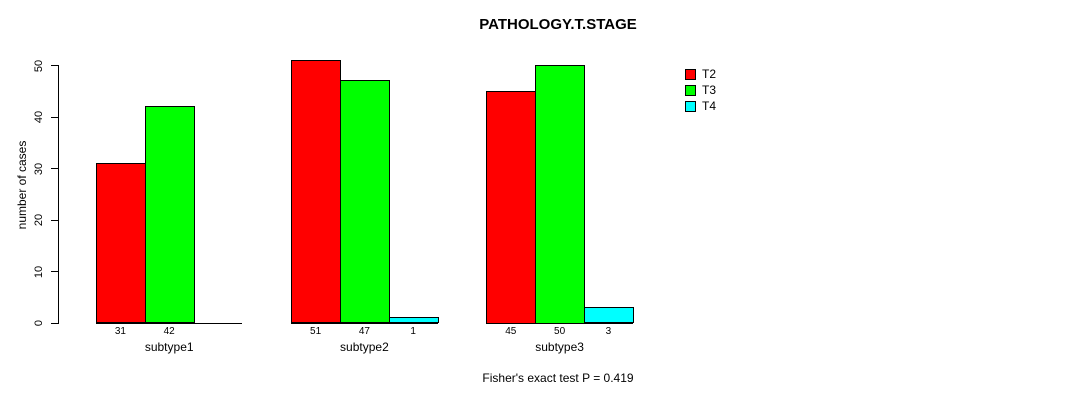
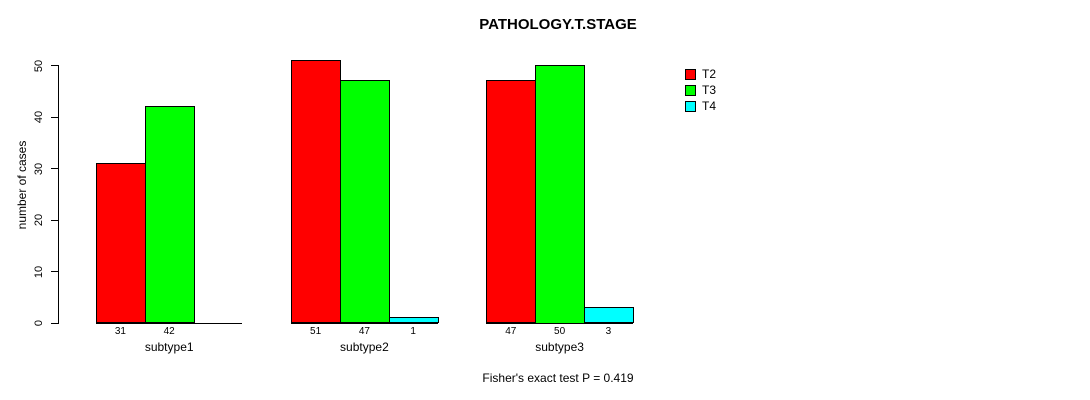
T2/subtype3: 45 -> 47
